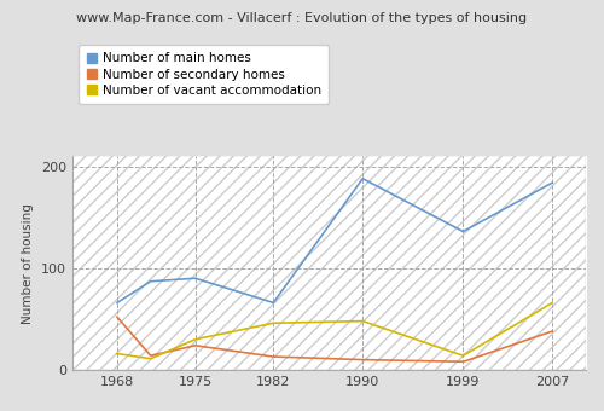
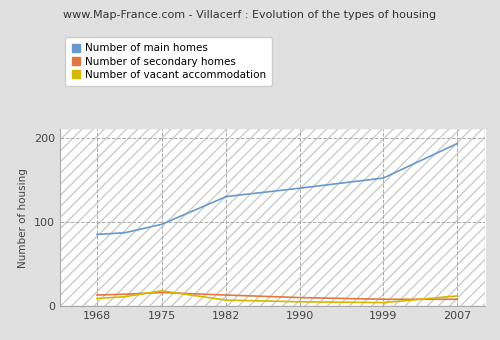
Number of main homes/1968: 66 -> 85
Number of secondary homes/1968: 52 -> 13
Number of vacant accommodation/1968: 16 -> 9
Number of main homes/1975: 90 -> 97
Number of secondary homes/1975: 24 -> 16
Number of vacant accommodation/1975: 30 -> 18
Number of main homes/1982: 66 -> 130
Number of vacant accommodation/1982: 46 -> 7
Number of main homes/1990: 188 -> 140
Number of vacant accommodation/1990: 48 -> 5
Number of main homes/1999: 136 -> 152
Number of vacant accommodation/1999: 14 -> 4
Number of main homes/2007: 184 -> 193
Number of secondary homes/2007: 38 -> 8
Number of vacant accommodation/2007: 66 -> 12
